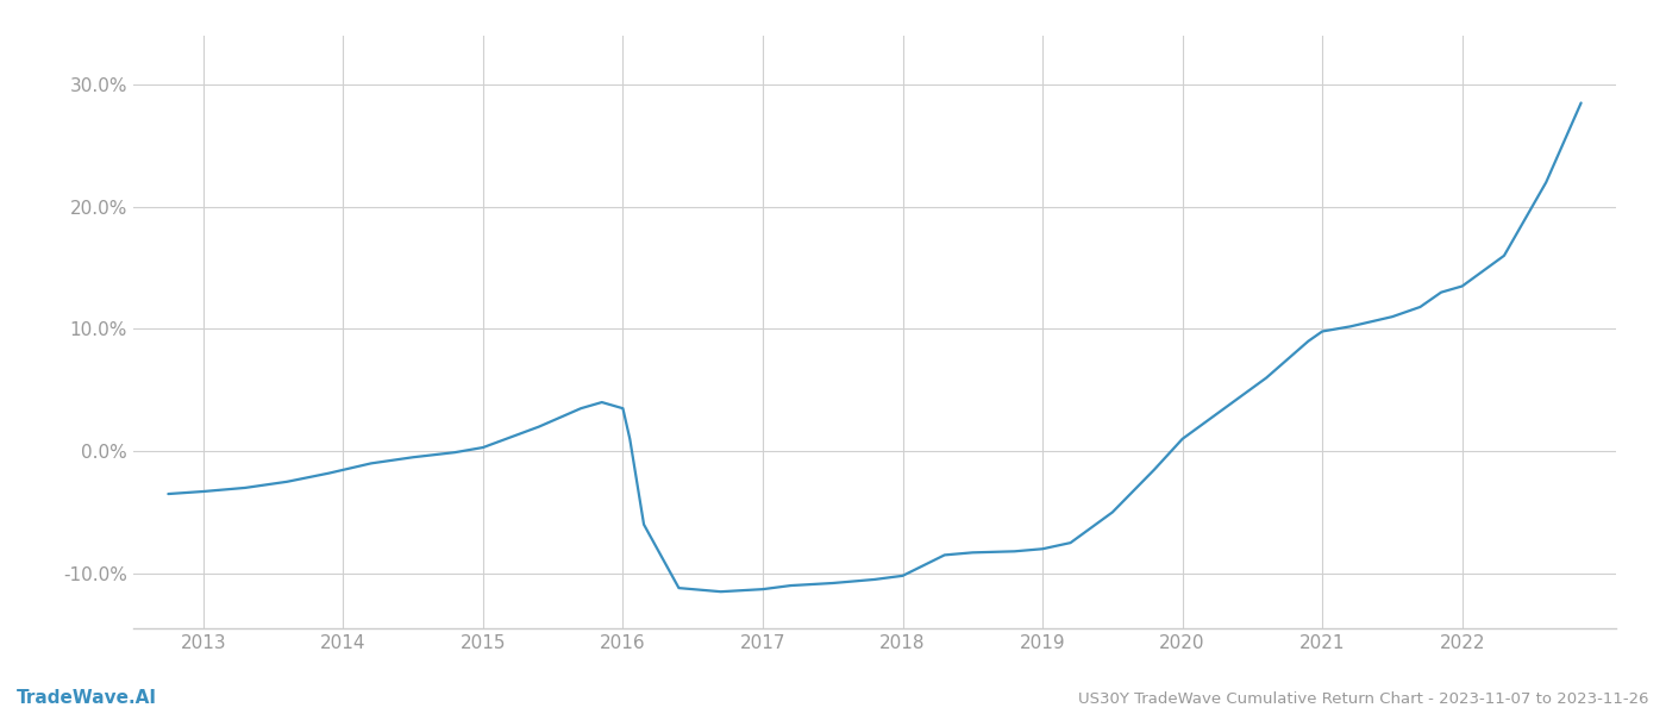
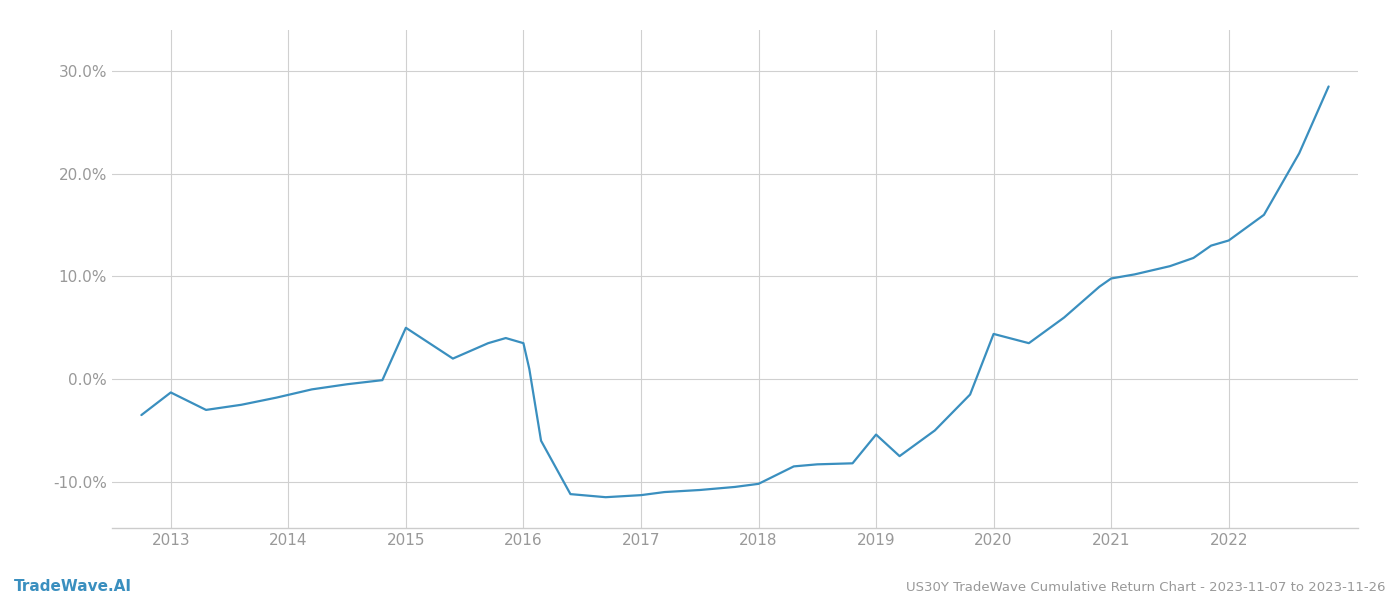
2013: -3.3% -> -1.3%
2015: 0.3% -> 5.0%
2019: -8.0% -> -5.4%
2020: 1.0% -> 4.4%
